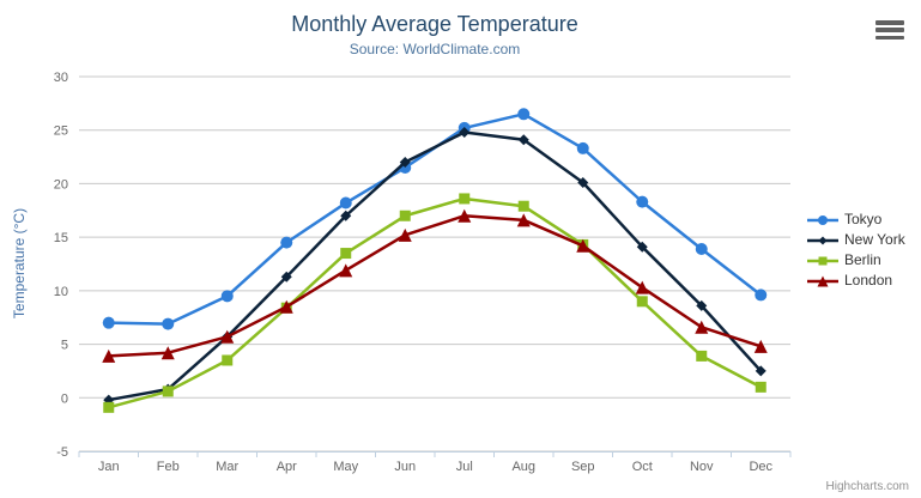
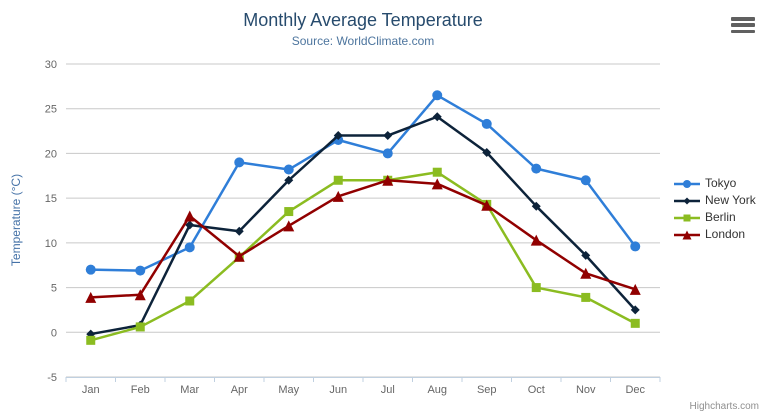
New York/Mar: 6 -> 12
London/Mar: 6 -> 13
Tokyo/Apr: 14 -> 19
Tokyo/Jul: 25 -> 20
New York/Jul: 25 -> 22
Berlin/Jul: 19 -> 17
Berlin/Oct: 9 -> 5
Tokyo/Nov: 14 -> 17
